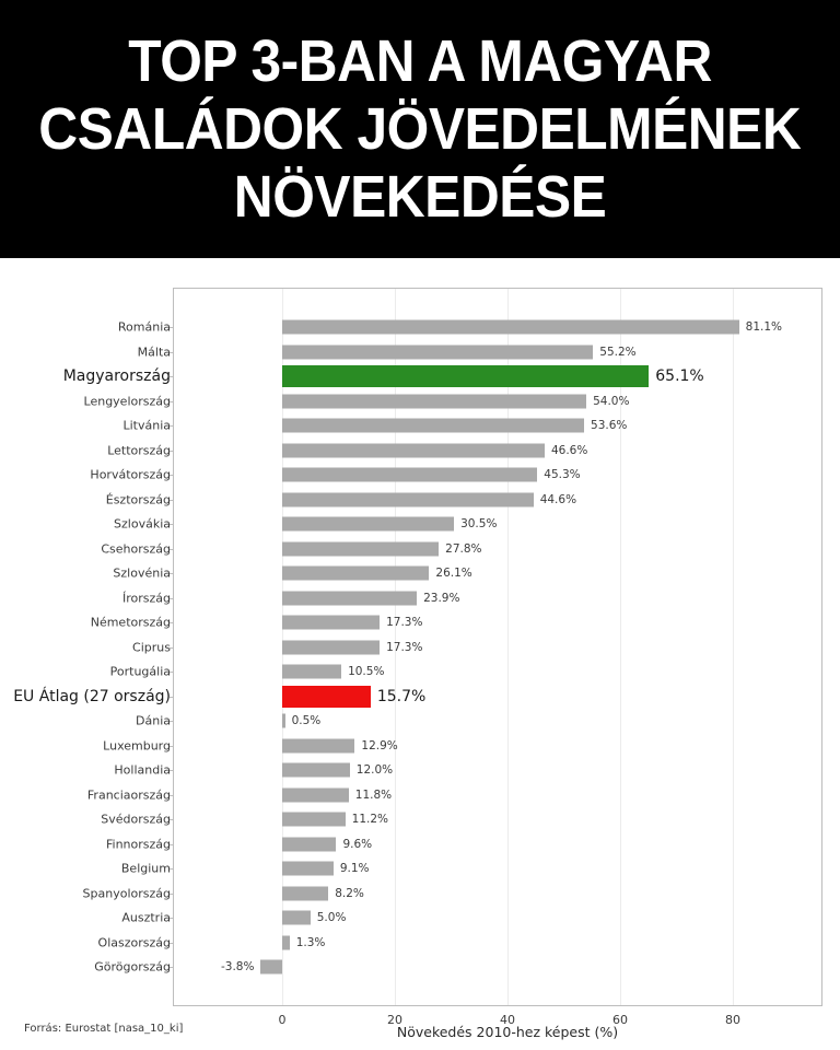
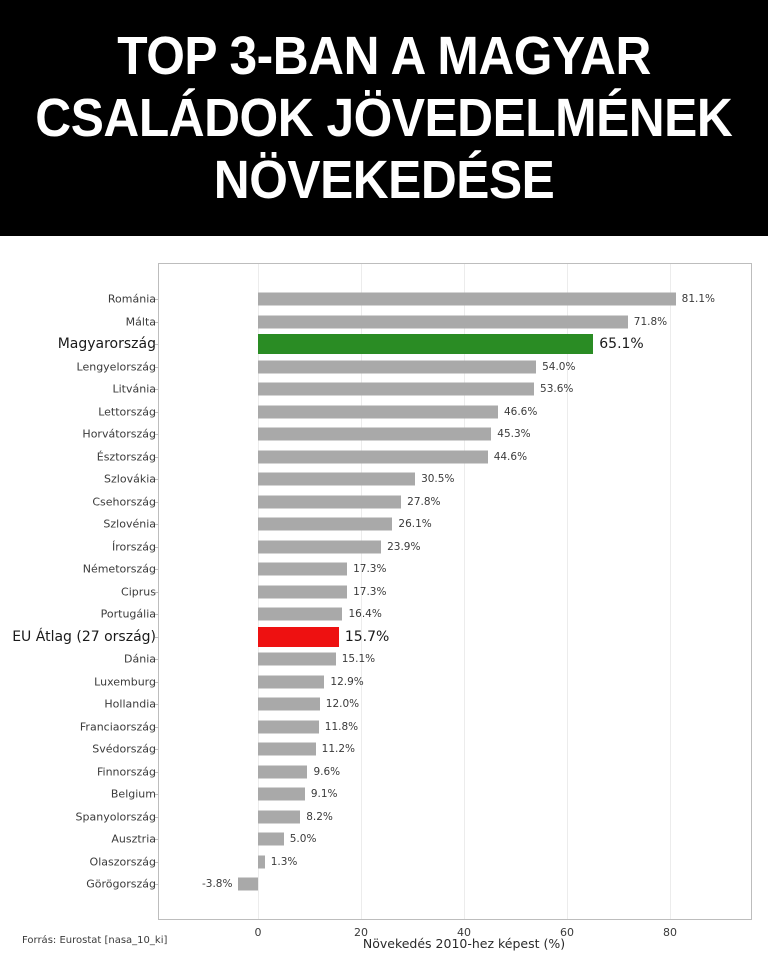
Málta: 55.2% -> 71.8%
Portugália: 10.5% -> 16.4%
Dánia: 0.5% -> 15.1%
